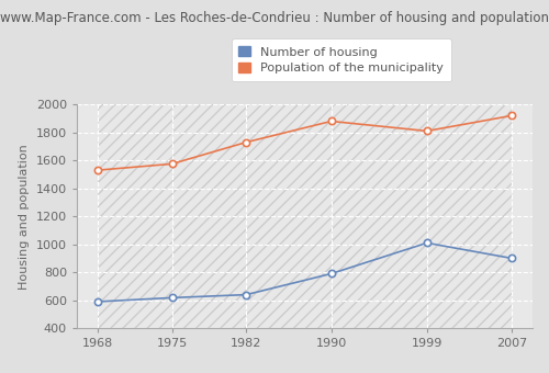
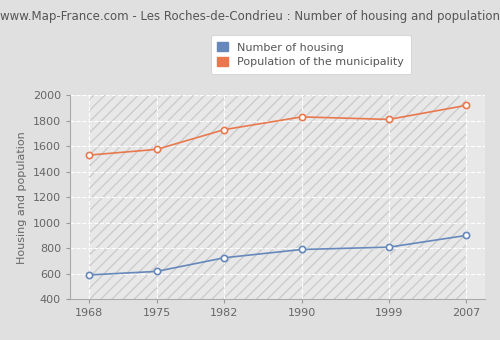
Number of housing/1982: 640 -> 720
Population of the municipality/1990: 1880 -> 1830
Number of housing/1999: 1010 -> 810
